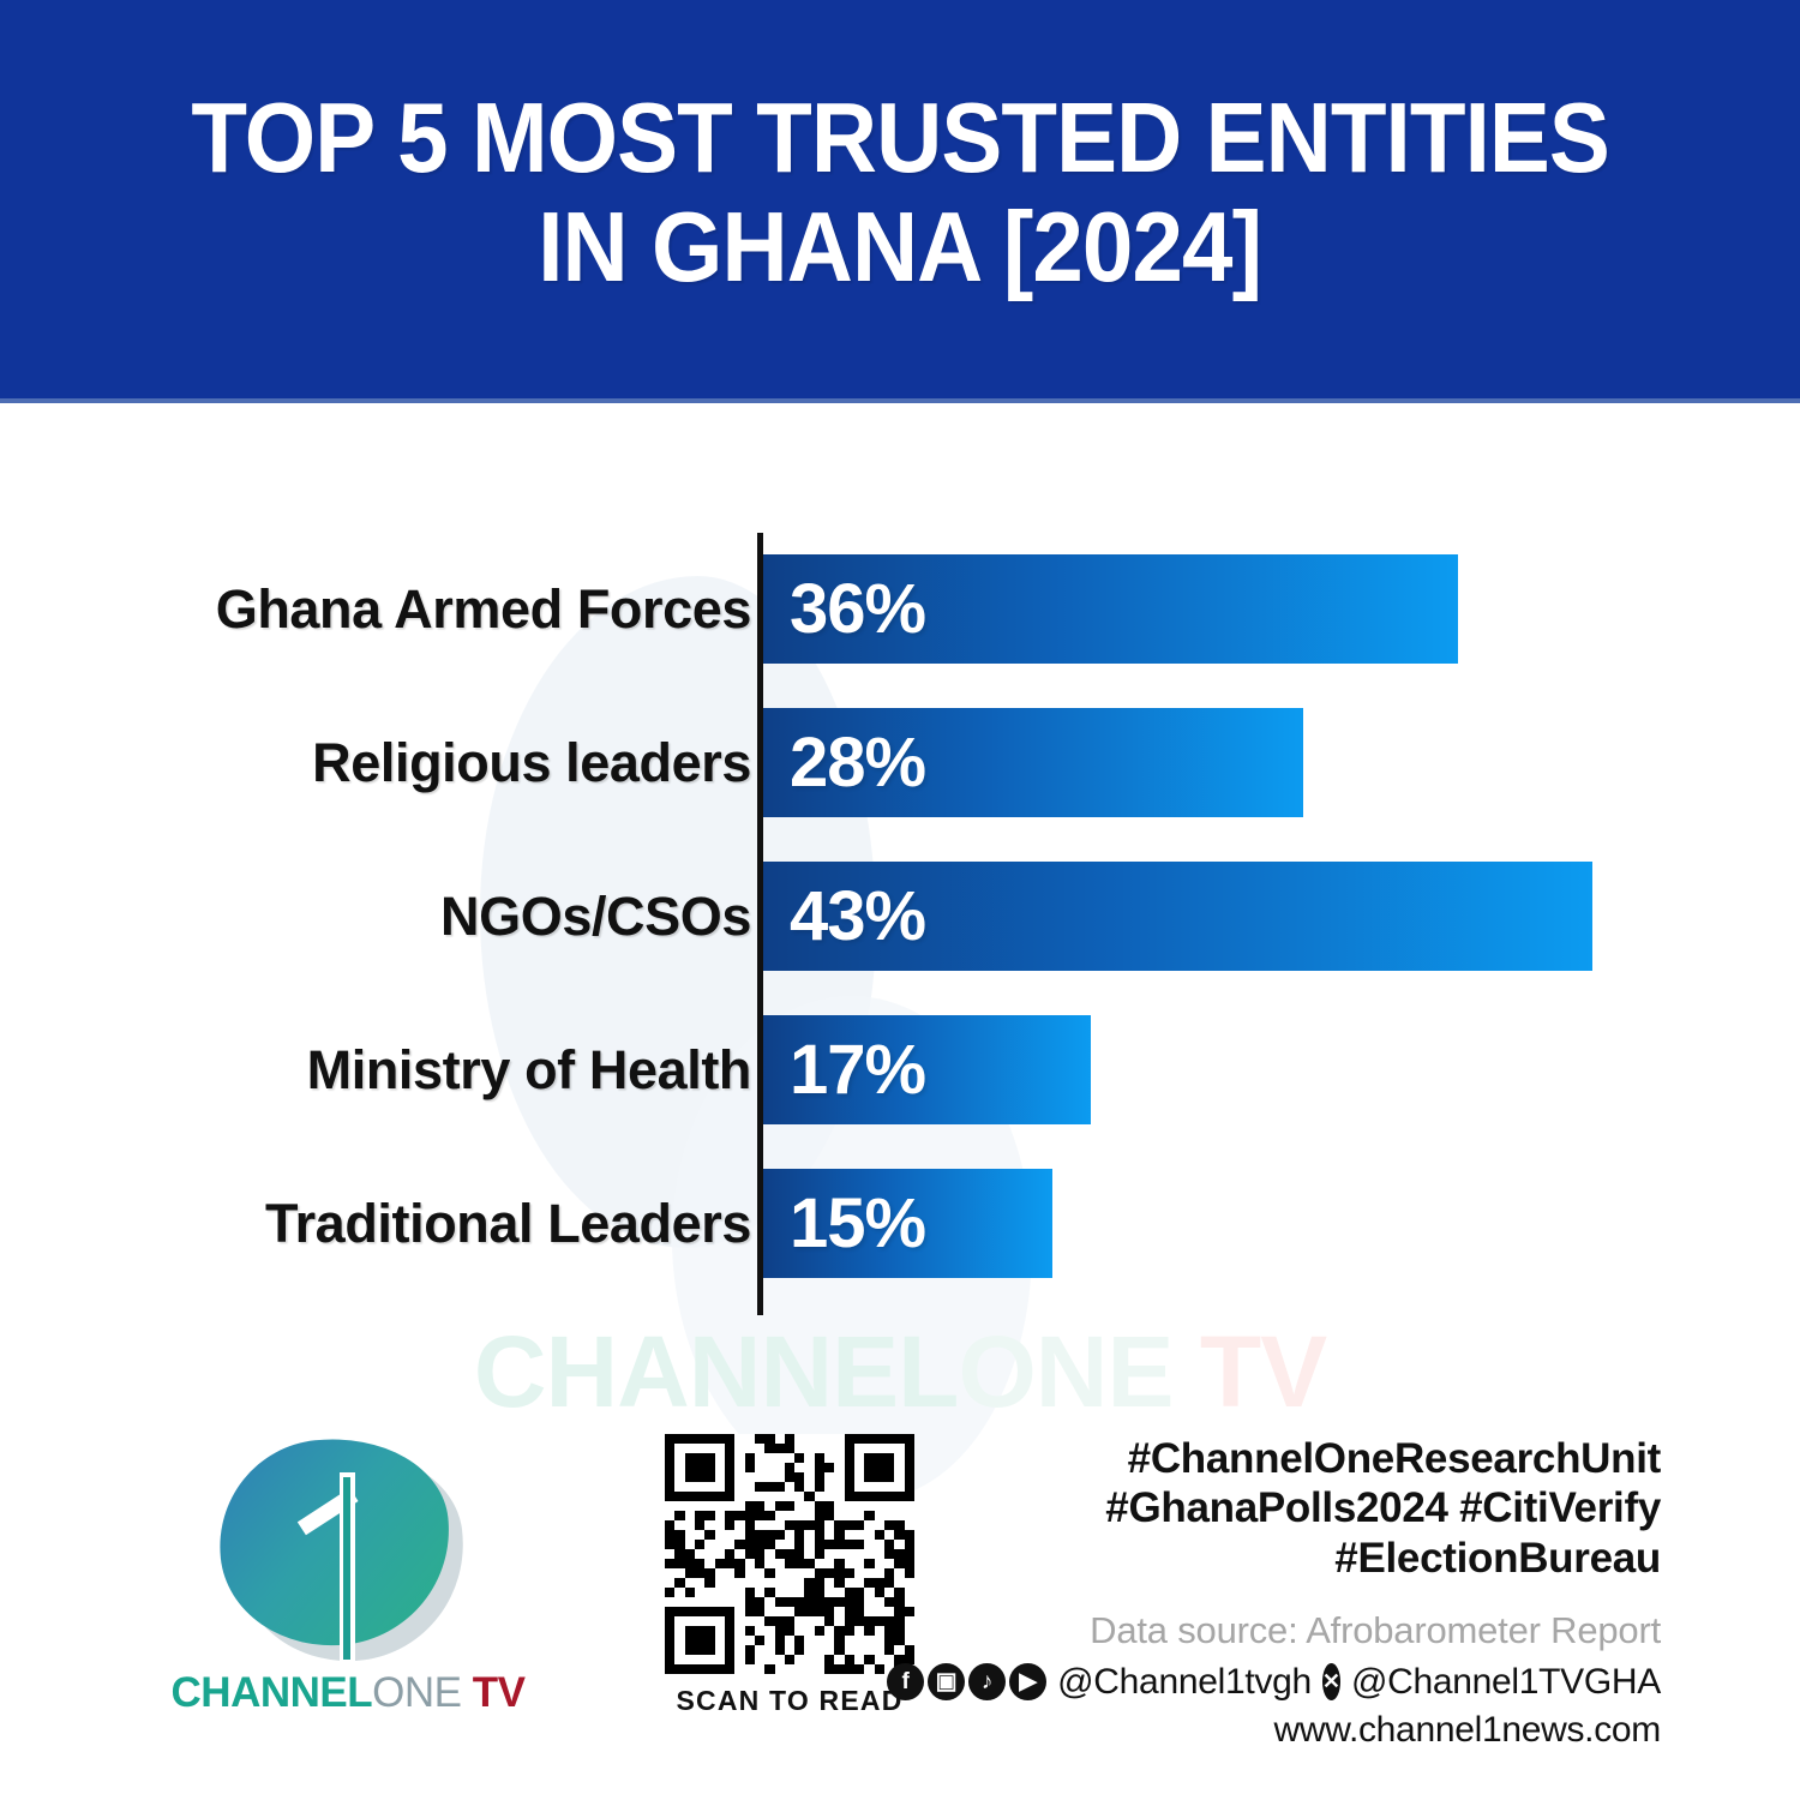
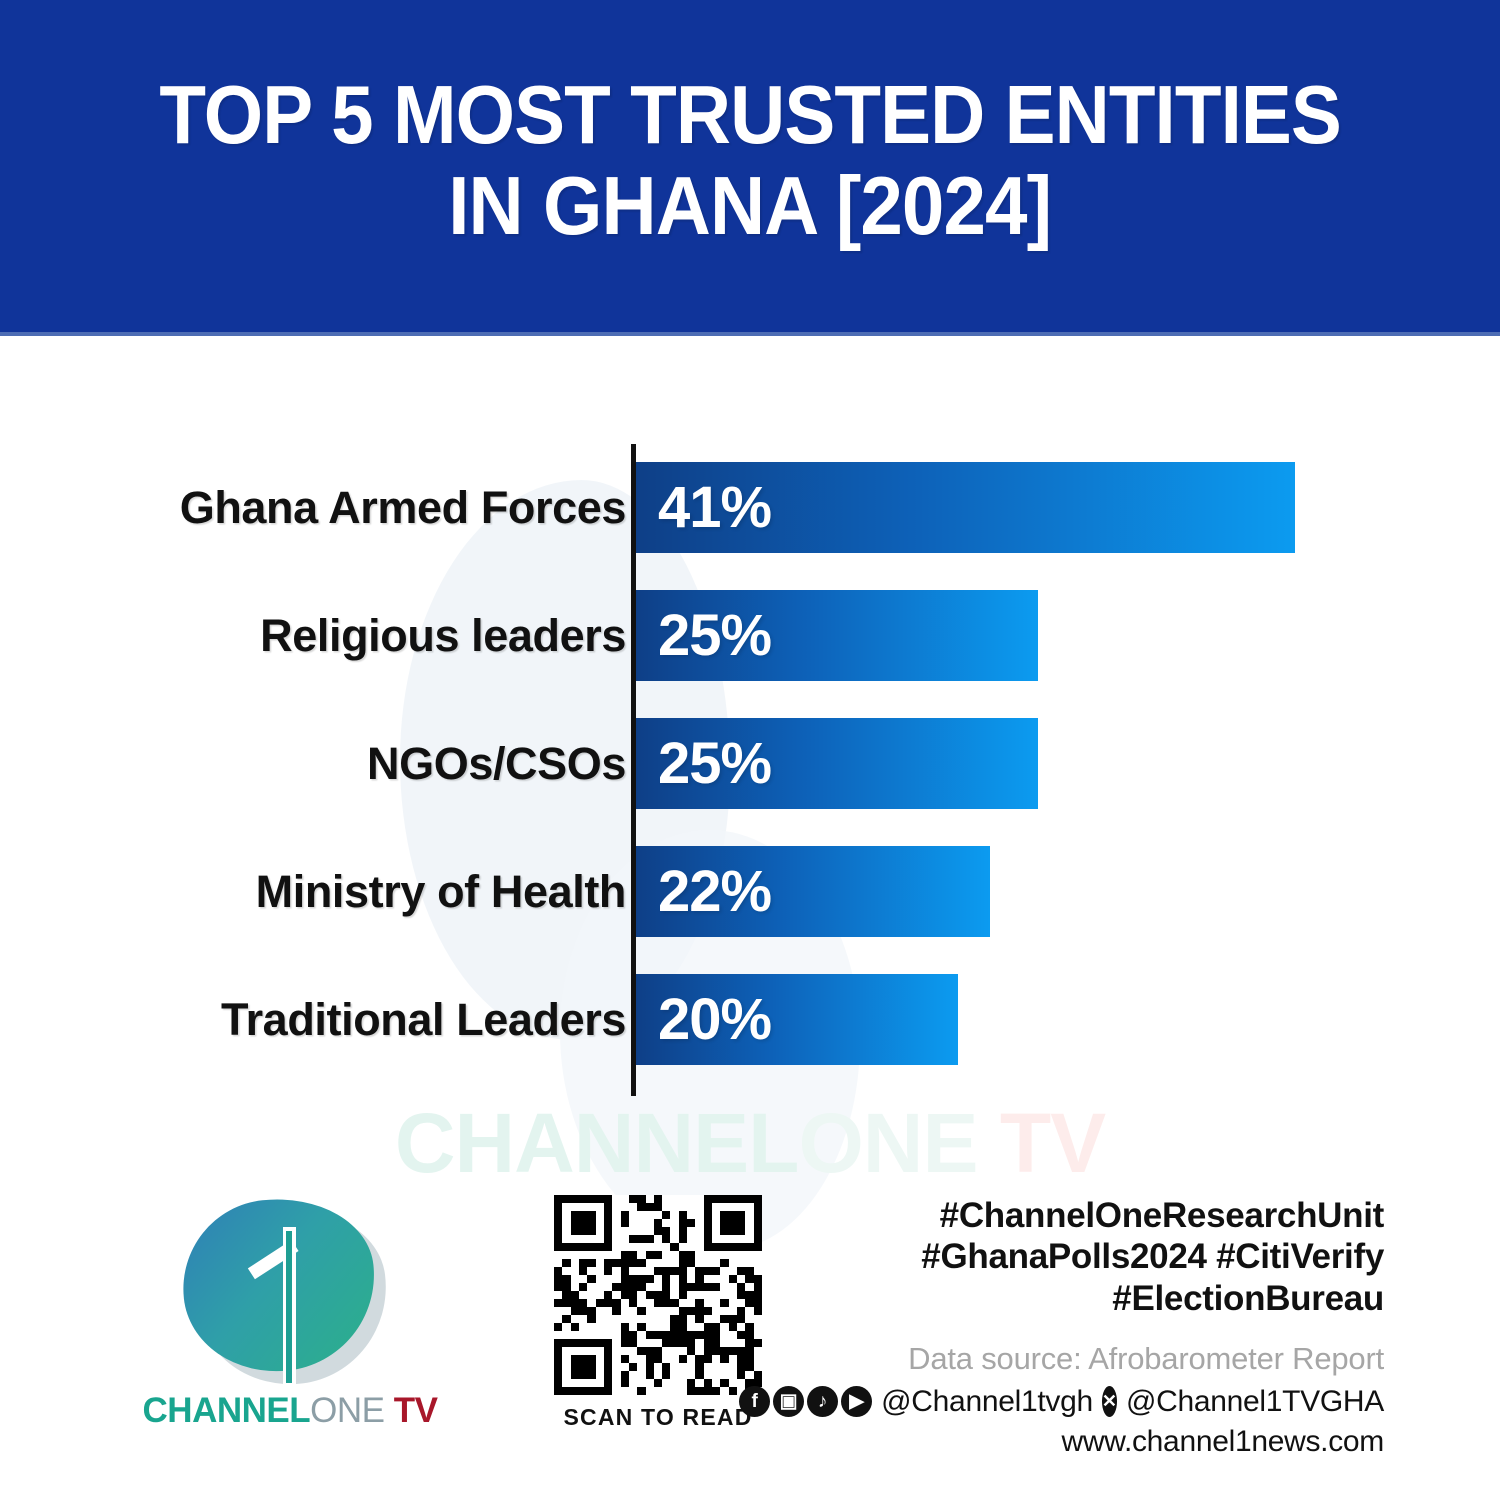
Ghana Armed Forces: 36% -> 41%
Religious leaders: 28% -> 25%
NGOs/CSOs: 43% -> 25%
Ministry of Health: 17% -> 22%
Traditional Leaders: 15% -> 20%
